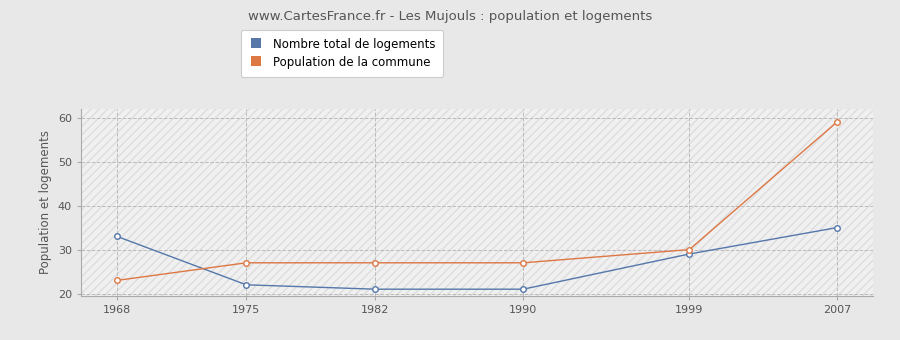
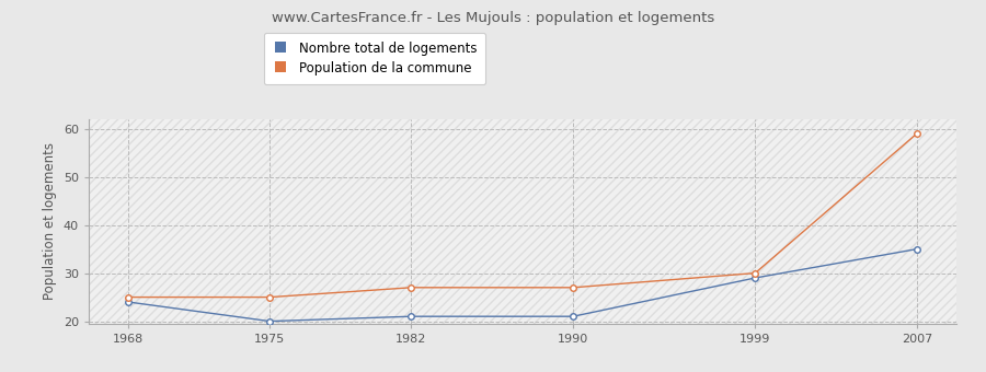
Nombre total de logements/1968: 33 -> 24
Population de la commune/1968: 23 -> 25
Nombre total de logements/1975: 22 -> 20
Population de la commune/1975: 27 -> 25
